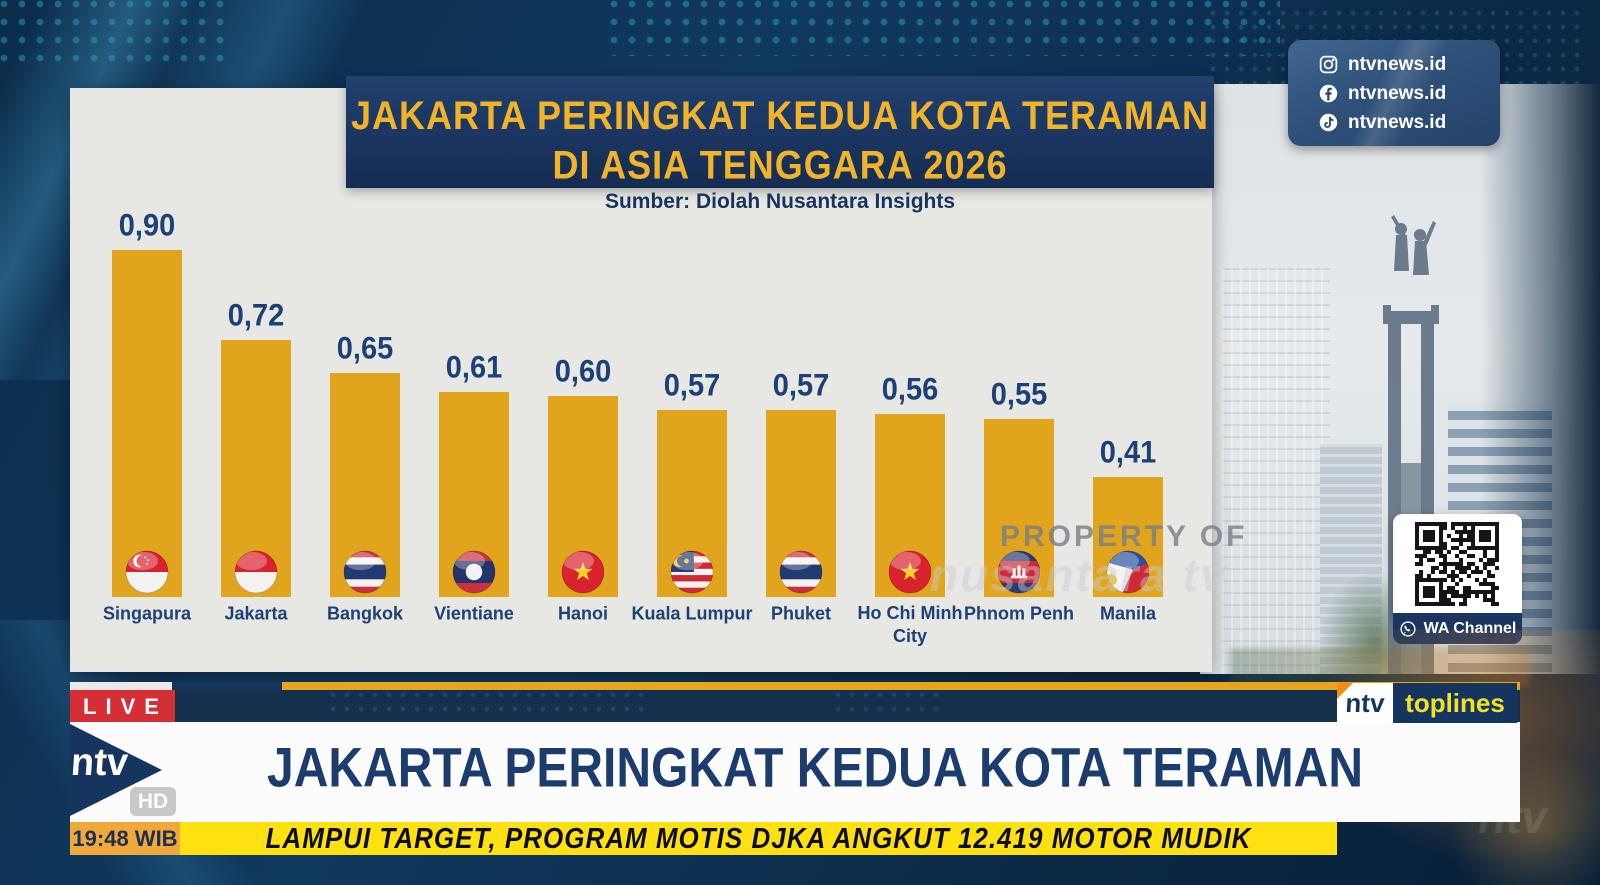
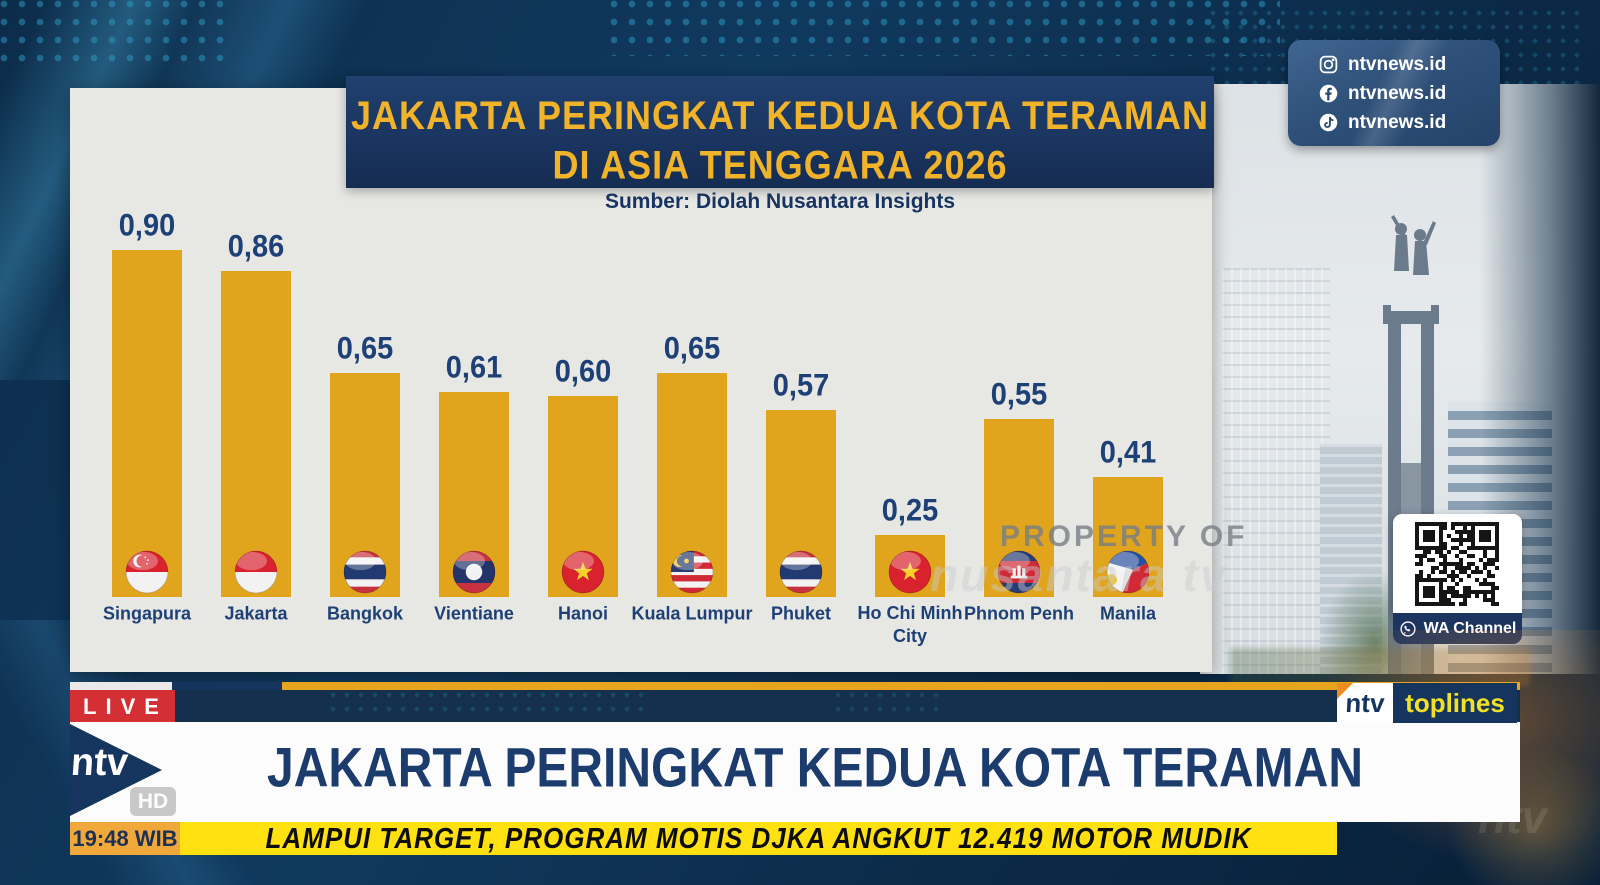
Jakarta: 0,72 -> 0,86
Kuala Lumpur: 0,57 -> 0,65
Ho Chi Minh City: 0,56 -> 0,25
